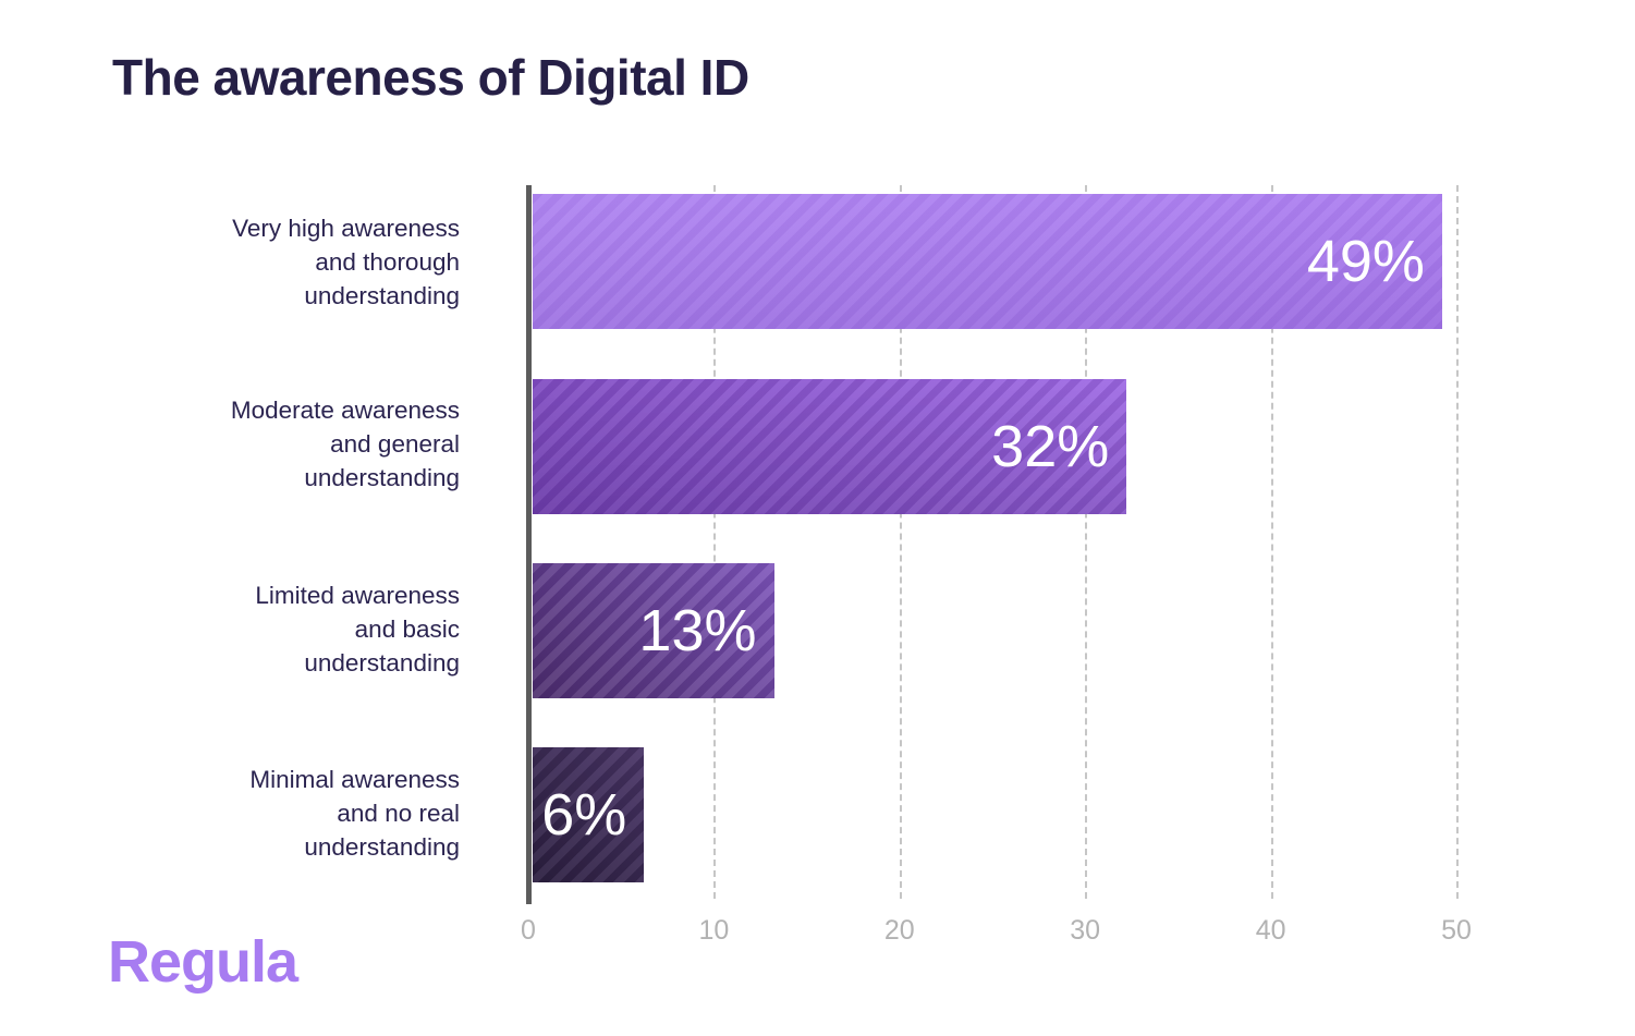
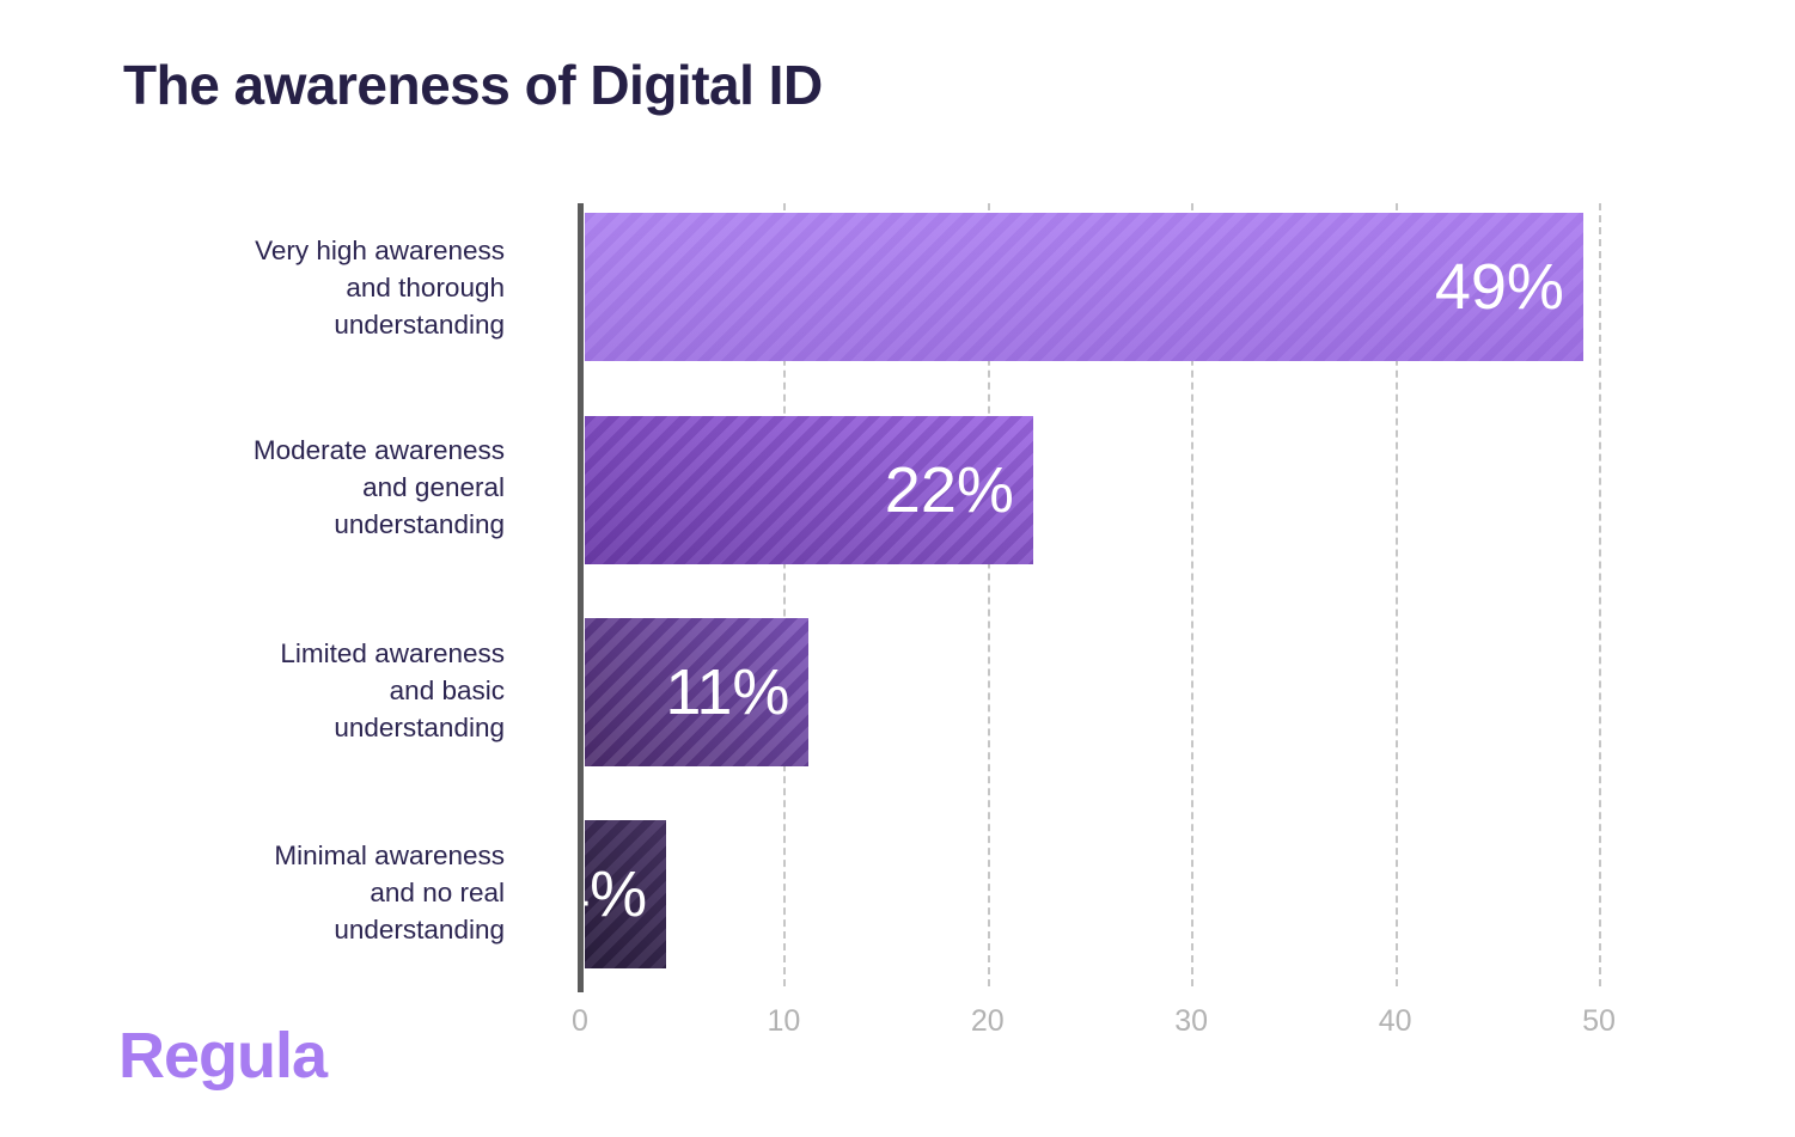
Moderate awareness and general understanding: 32% -> 22%
Limited awareness and basic understanding: 13% -> 11%
Minimal awareness and no real understanding: 6% -> 4%
